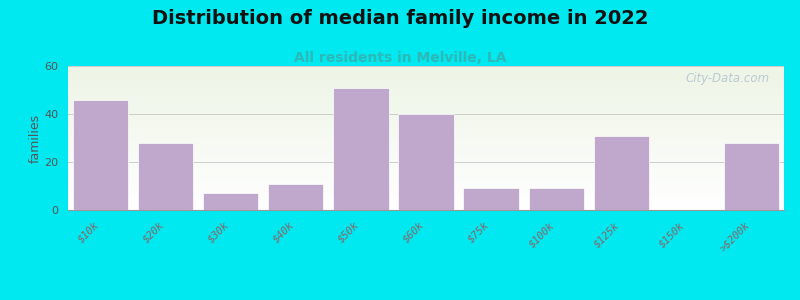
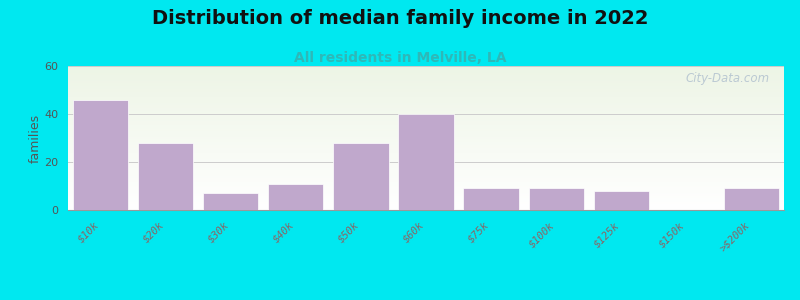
$50k: 51 -> 28
$125k: 31 -> 8
>$200k: 28 -> 9
